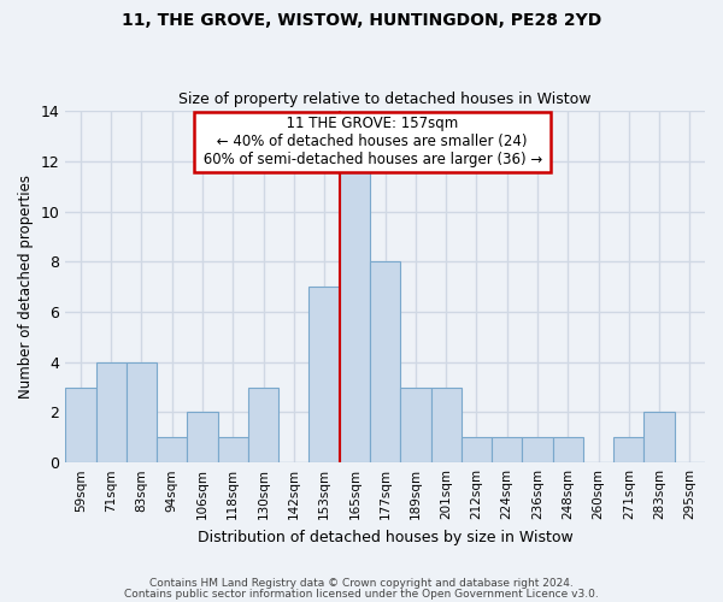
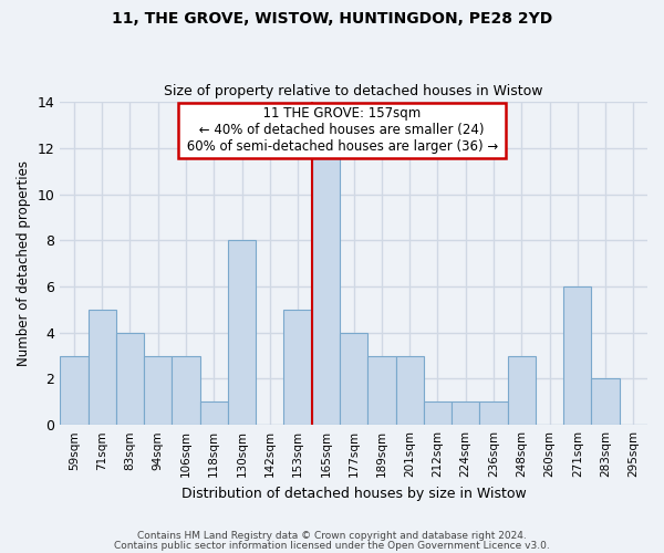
71sqm: 4 -> 5
94sqm: 1 -> 3
106sqm: 2 -> 3
130sqm: 3 -> 8
153sqm: 7 -> 5
177sqm: 8 -> 4
248sqm: 1 -> 3
271sqm: 1 -> 6
